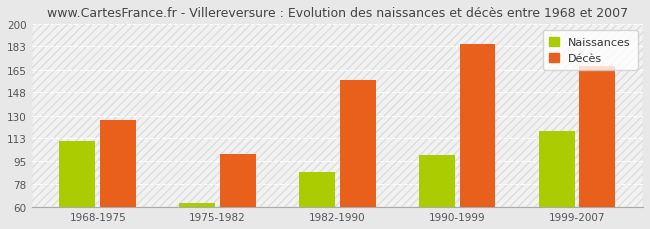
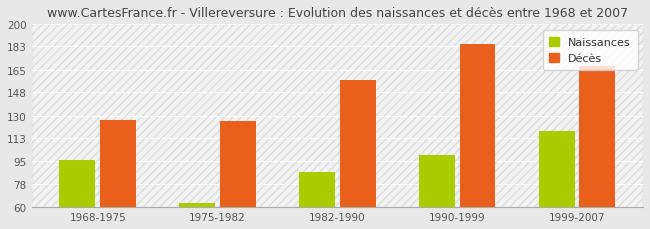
Naissances/1968-1975: 111 -> 96
Décès/1975-1982: 101 -> 126
